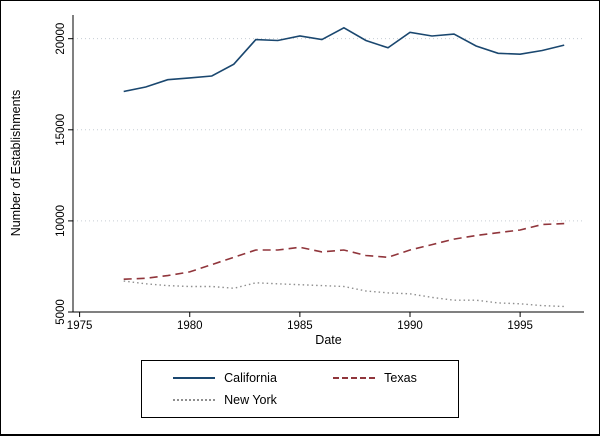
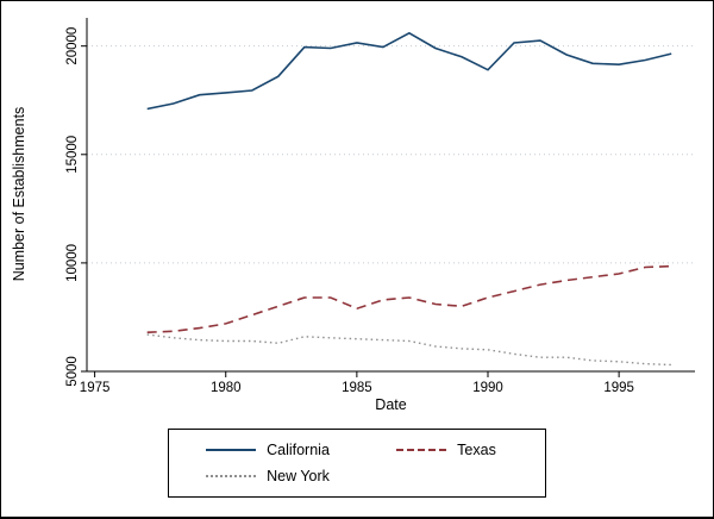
Texas/1985: 8600 -> 7900
California/1990: 20400 -> 18900
